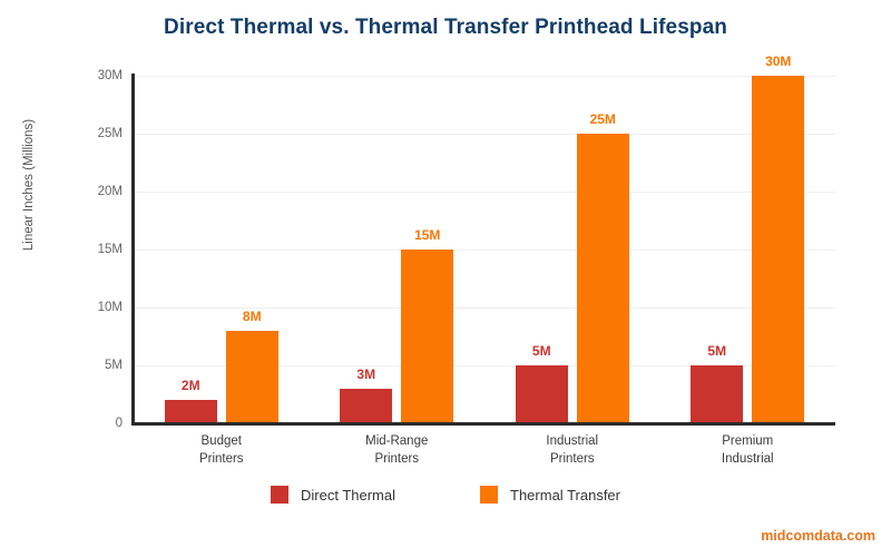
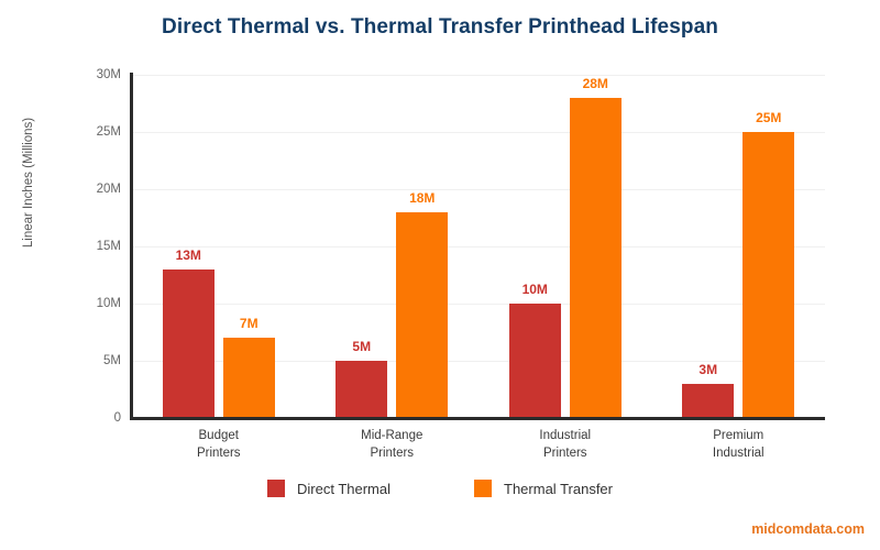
Direct Thermal/Budget Printers: 2M -> 13M
Thermal Transfer/Budget Printers: 8M -> 7M
Direct Thermal/Mid-Range Printers: 3M -> 5M
Thermal Transfer/Mid-Range Printers: 15M -> 18M
Direct Thermal/Industrial Printers: 5M -> 10M
Thermal Transfer/Industrial Printers: 25M -> 28M
Direct Thermal/Premium Industrial: 5M -> 3M
Thermal Transfer/Premium Industrial: 30M -> 25M
